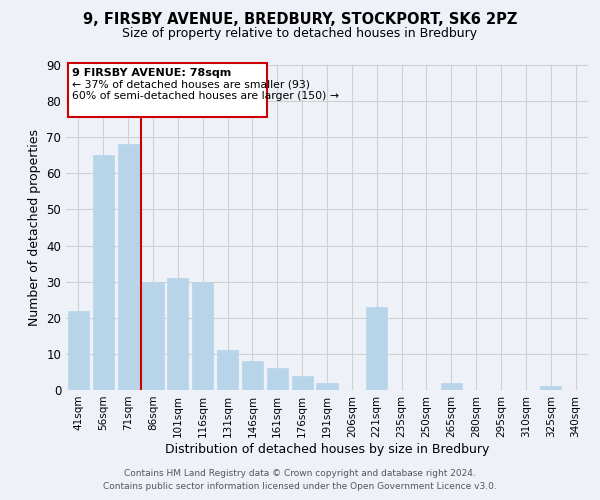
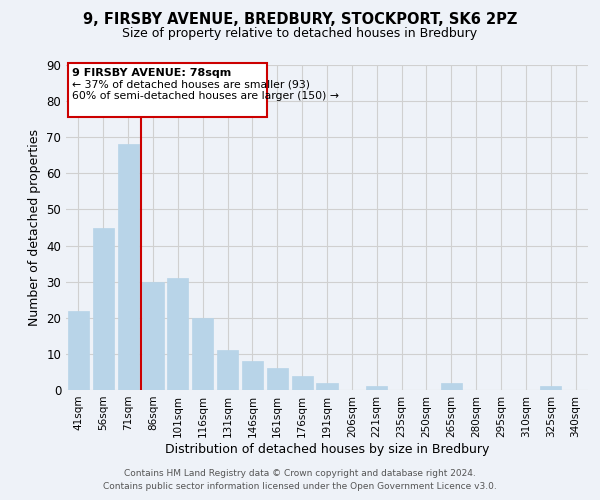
56sqm: 65 -> 45
116sqm: 30 -> 20
221sqm: 23 -> 1
